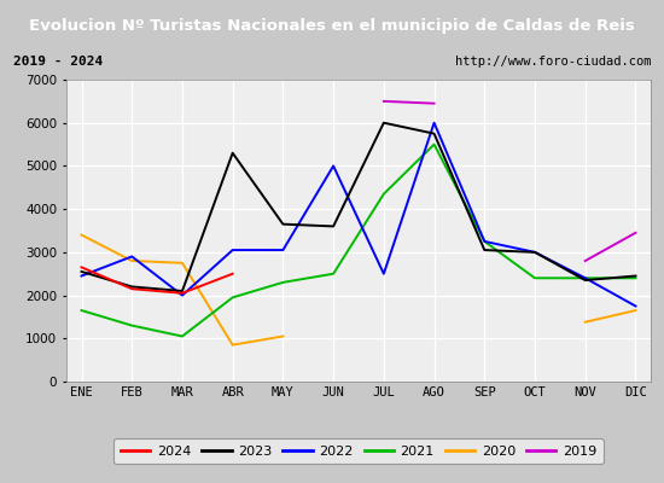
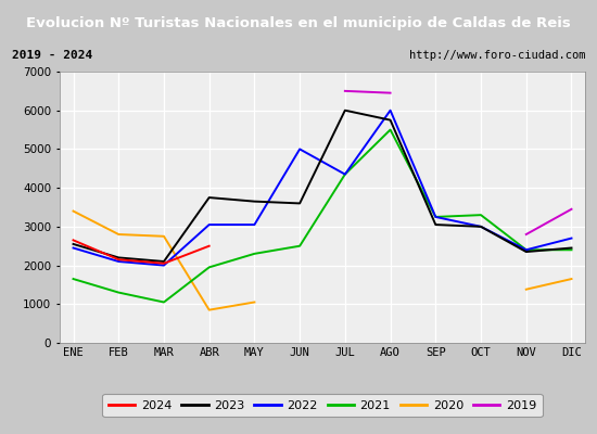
2022/FEB: 2900 -> 2100
2023/ABR: 5300 -> 3750
2022/JUL: 2500 -> 4350
2021/OCT: 2400 -> 3300
2022/DIC: 1750 -> 2700
